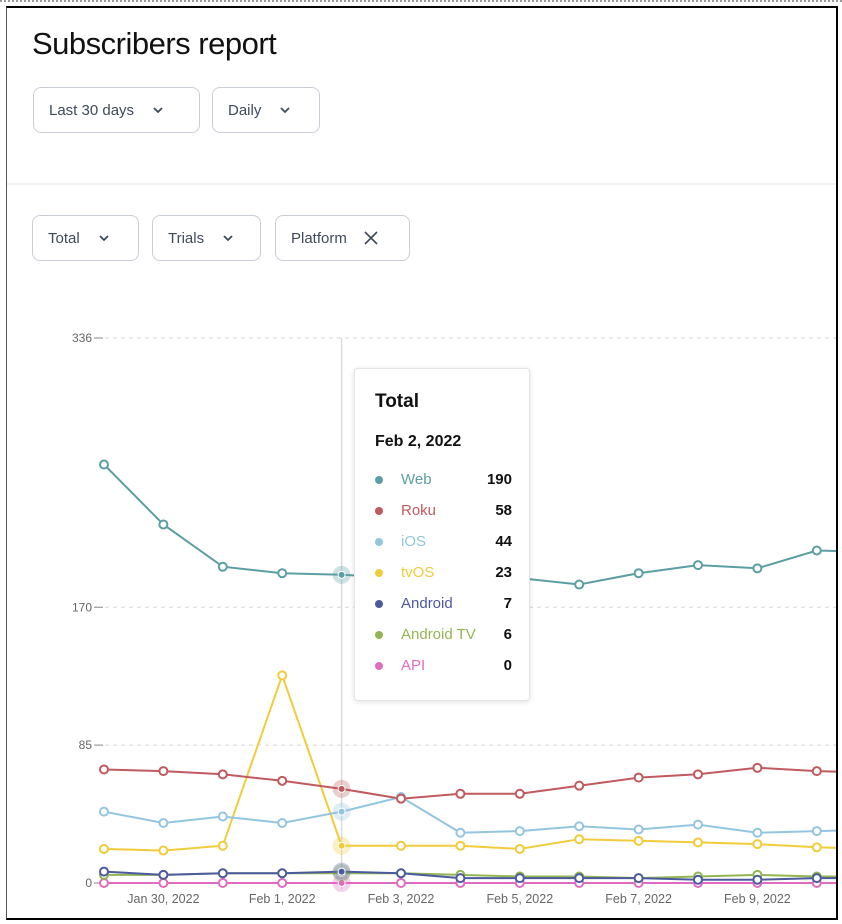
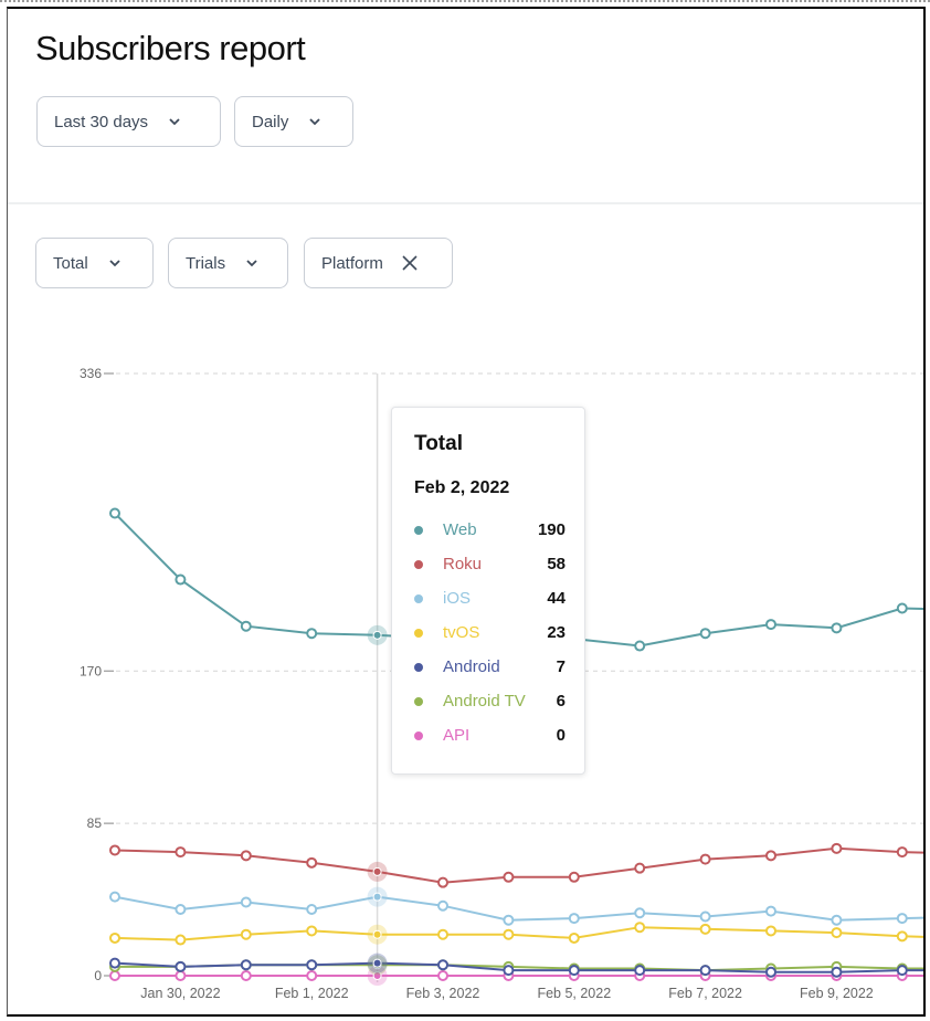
tvOS/Feb 1, 2022: 128 -> 25
iOS/Feb 3, 2022: 53 -> 39
